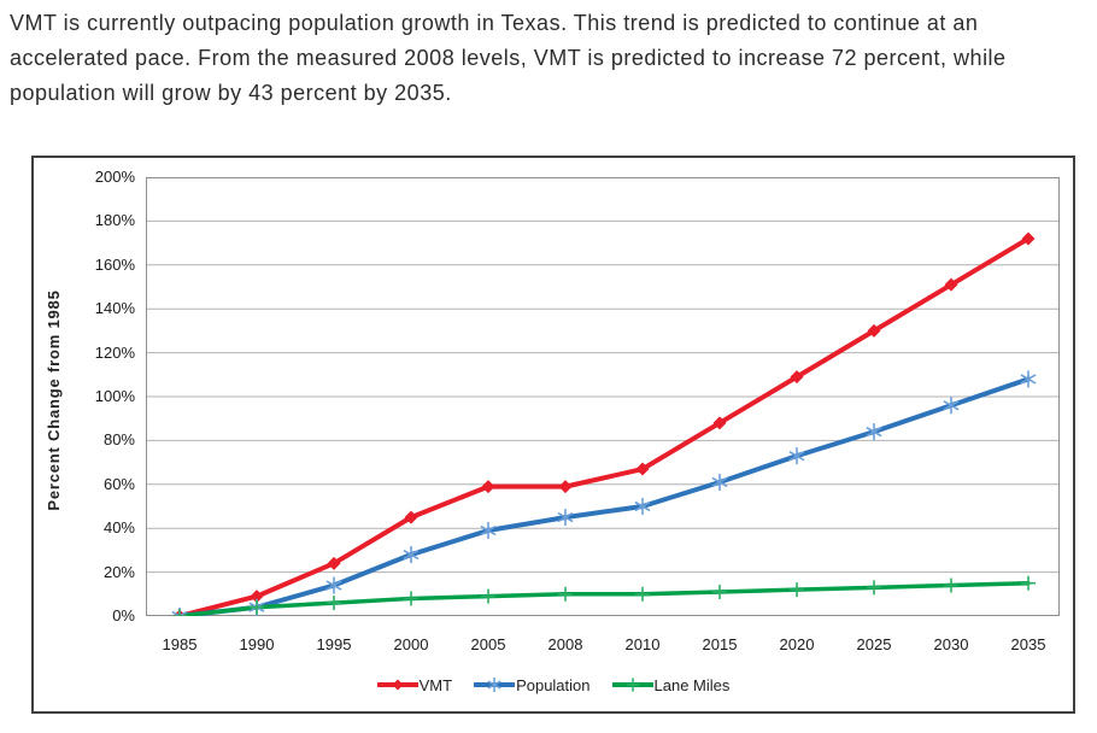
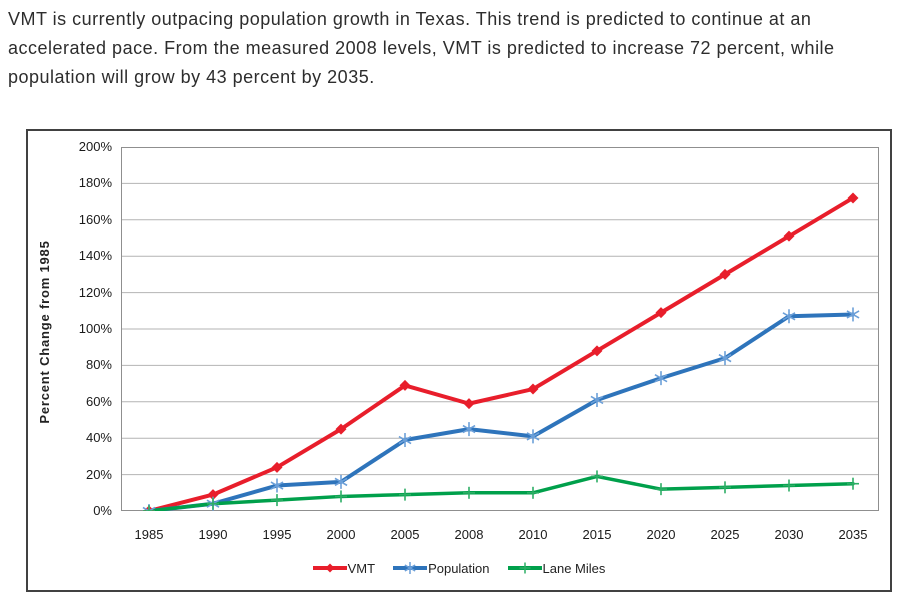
Population/2000: 28% -> 16%
VMT/2005: 59% -> 69%
Population/2010: 50% -> 41%
Lane Miles/2015: 11% -> 19%
Population/2030: 96% -> 107%
